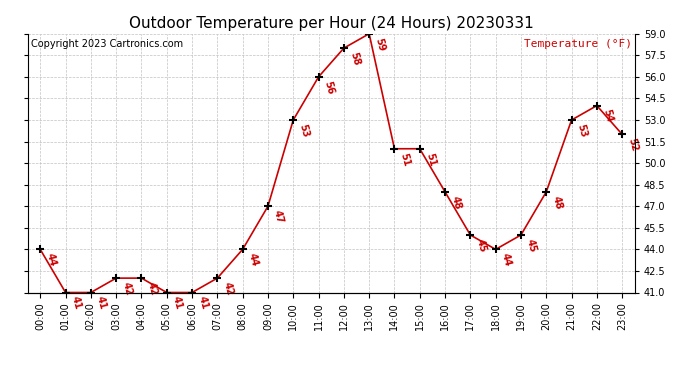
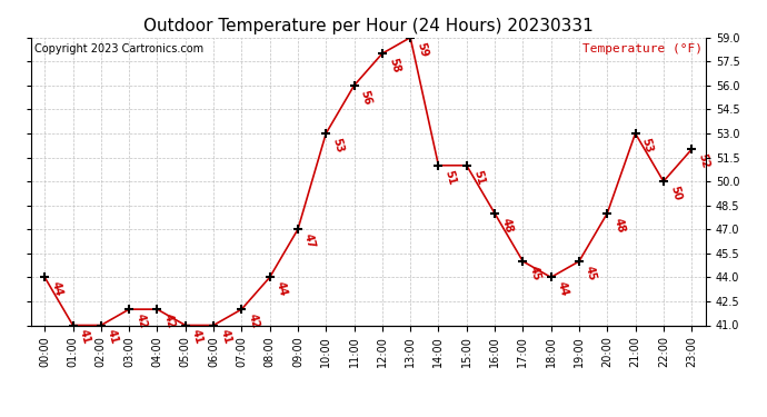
22:00: 54 -> 50
